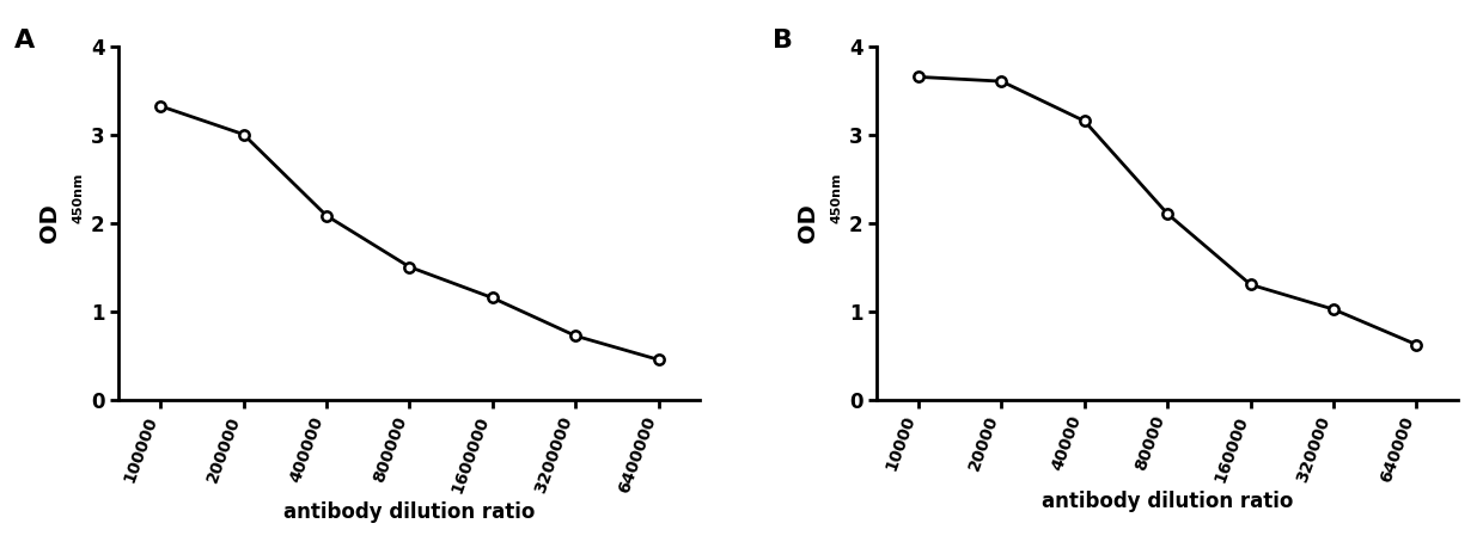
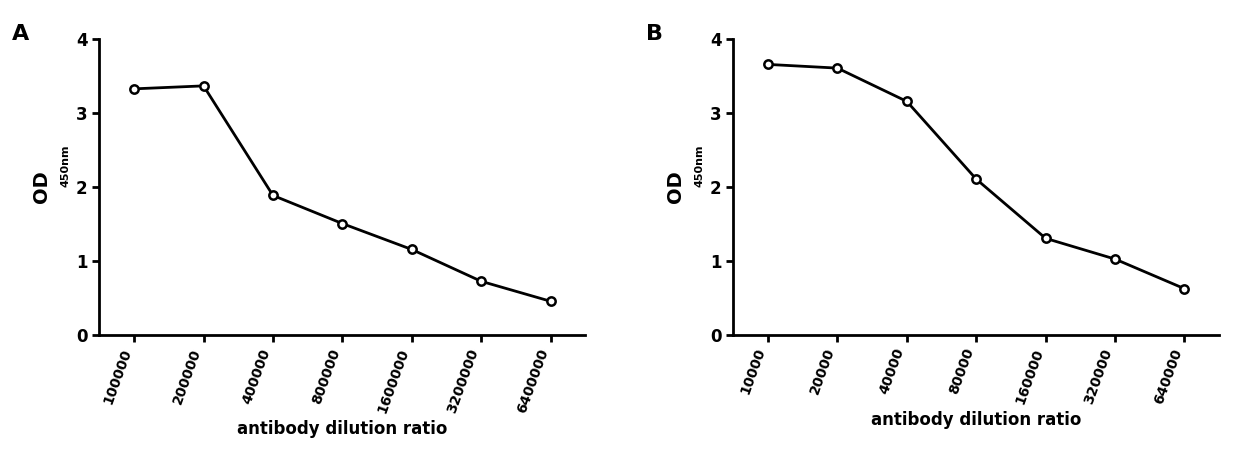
200000: 3.00 -> 3.36
400000: 2.08 -> 1.88
